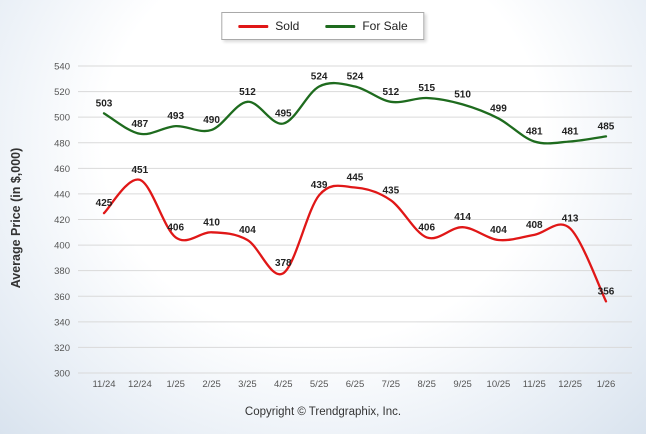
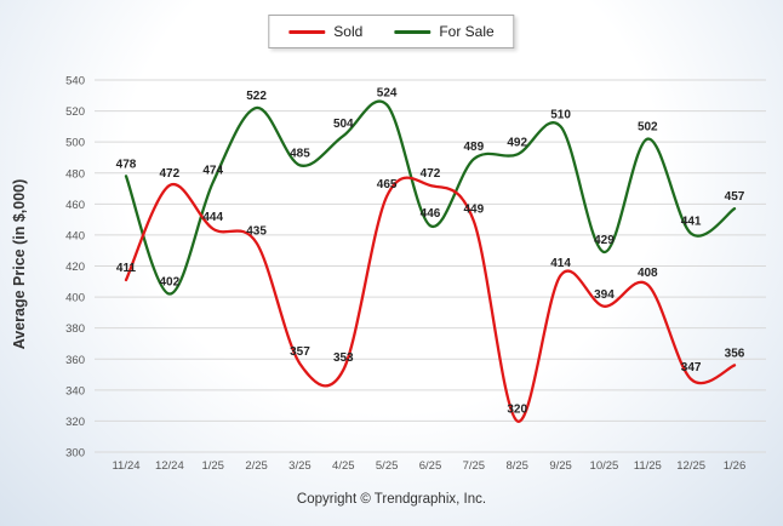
Sold/11/24: 425 -> 411
For Sale/11/24: 503 -> 478
Sold/12/24: 451 -> 472
For Sale/12/24: 487 -> 402
Sold/1/25: 406 -> 444
For Sale/1/25: 493 -> 474
Sold/2/25: 410 -> 435
For Sale/2/25: 490 -> 522
Sold/3/25: 404 -> 357
For Sale/3/25: 512 -> 485
Sold/4/25: 378 -> 353
For Sale/4/25: 495 -> 504
Sold/5/25: 439 -> 465
Sold/6/25: 445 -> 472
For Sale/6/25: 524 -> 446
Sold/7/25: 435 -> 449
For Sale/7/25: 512 -> 489
Sold/8/25: 406 -> 320
For Sale/8/25: 515 -> 492
Sold/10/25: 404 -> 394
For Sale/10/25: 499 -> 429
For Sale/11/25: 481 -> 502
Sold/12/25: 413 -> 347
For Sale/12/25: 481 -> 441
For Sale/1/26: 485 -> 457
